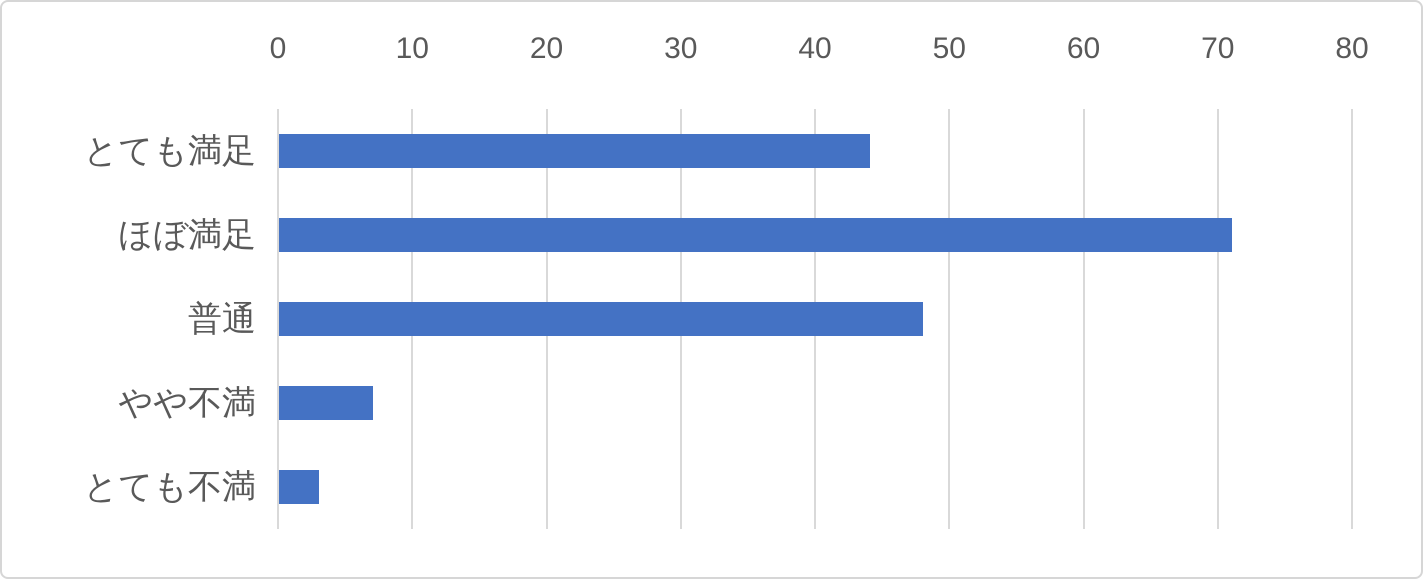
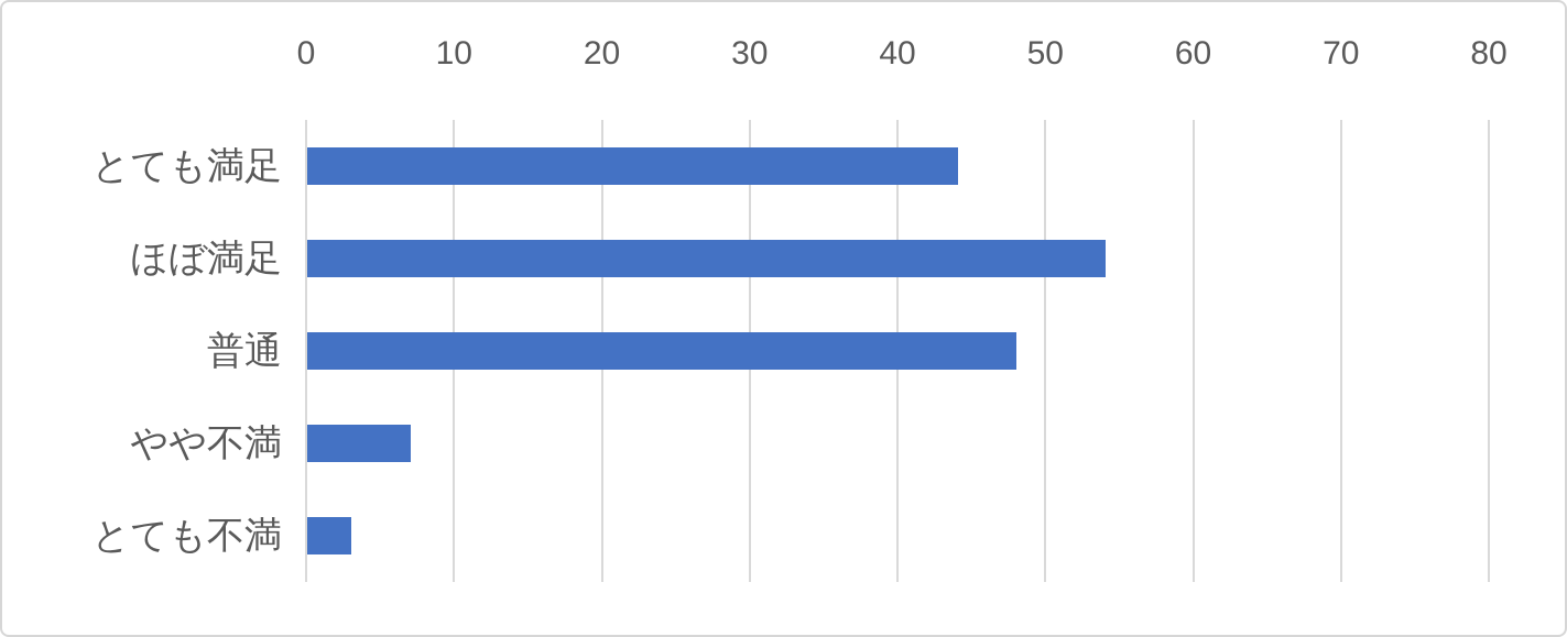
ほぼ満足: 71 -> 54
